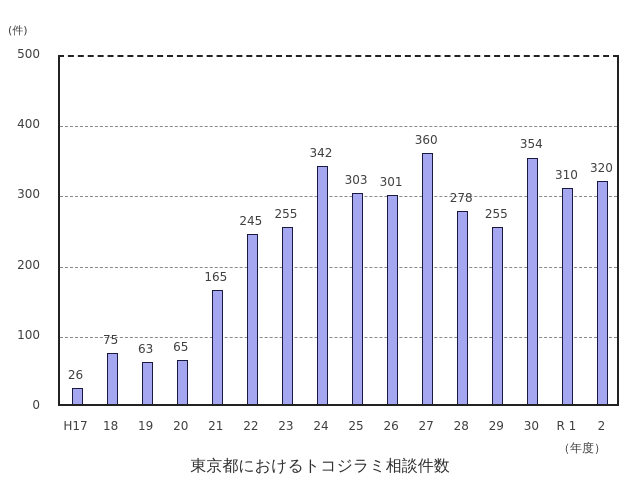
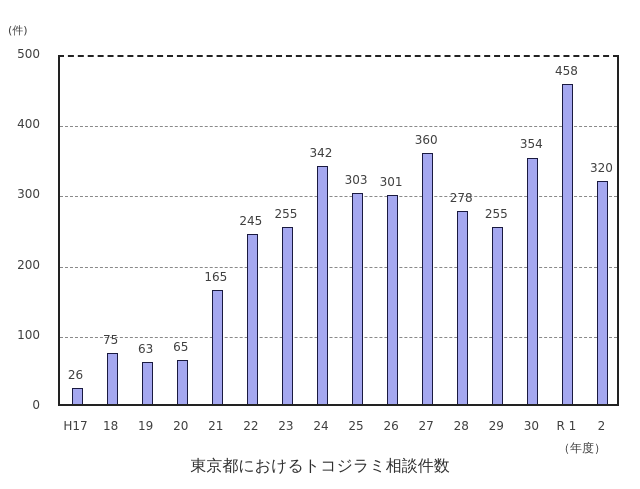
R 1: 310 -> 458
